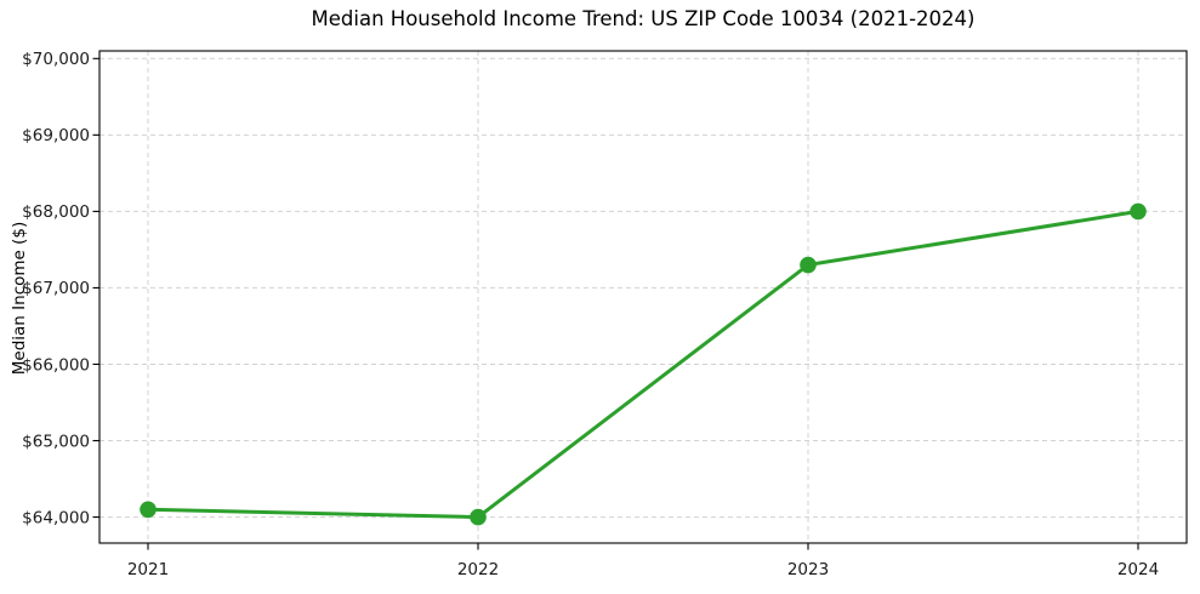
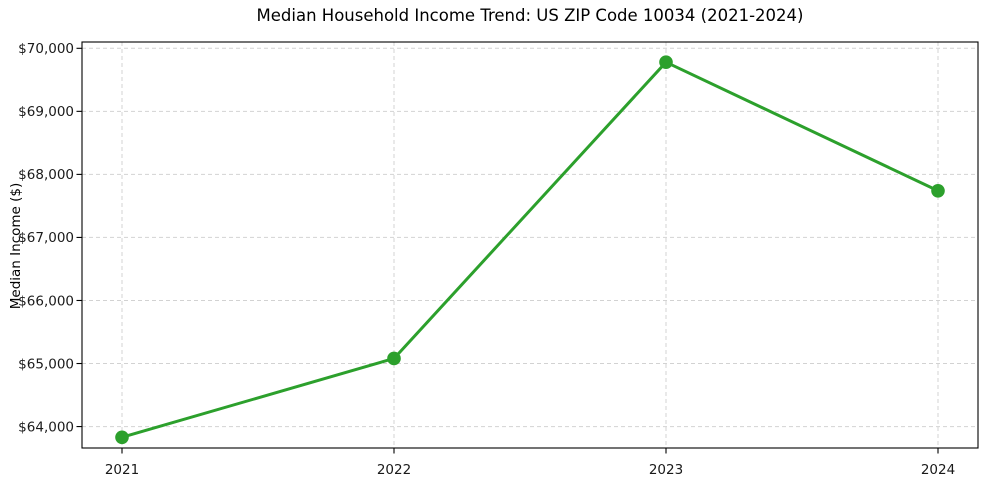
2021: $64100 -> $63800
2022: $64000 -> $65100
2023: $67300 -> $69800
2024: $68000 -> $67700
